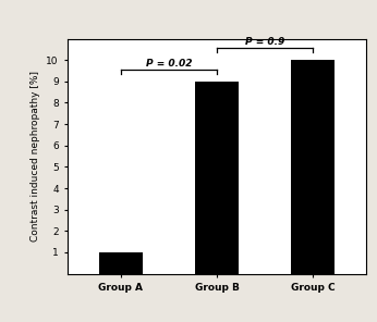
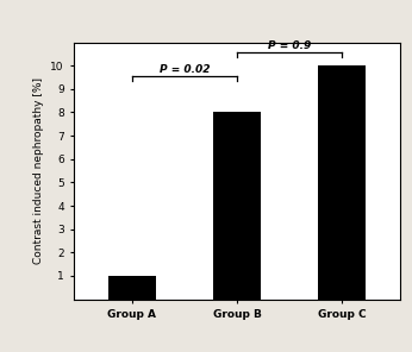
Group B: 9 -> 8
